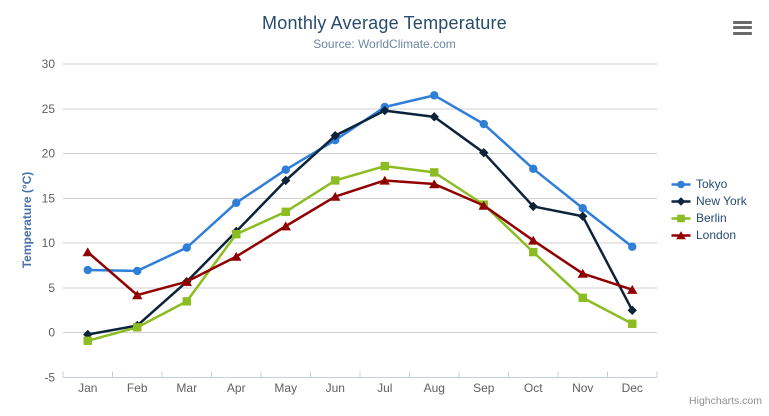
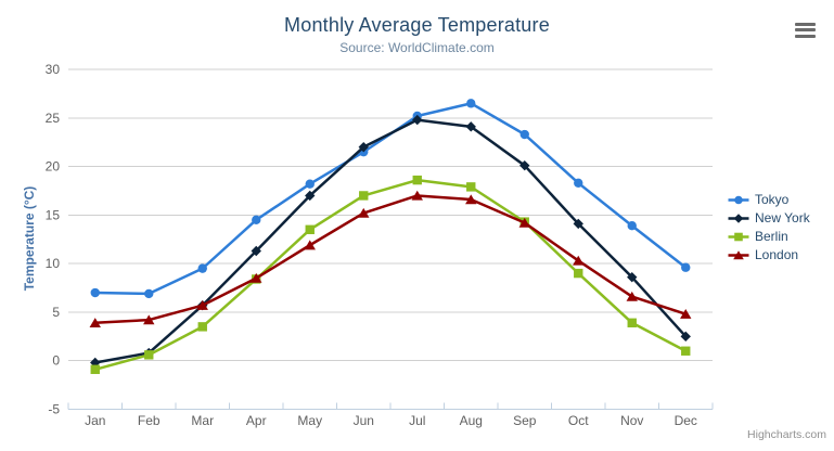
London/Jan: 9 -> 4
Berlin/Apr: 11 -> 8
New York/Nov: 13 -> 9
